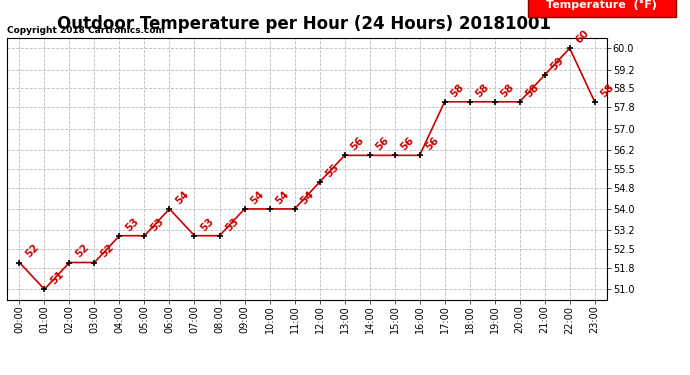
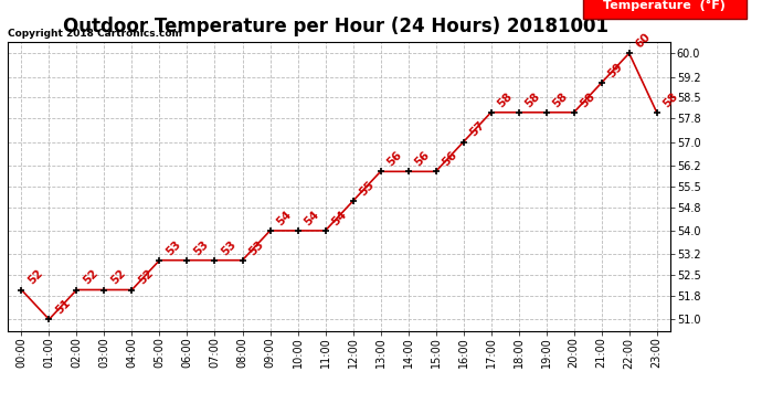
04:00: 53 -> 52
06:00: 54 -> 53
16:00: 56 -> 57
